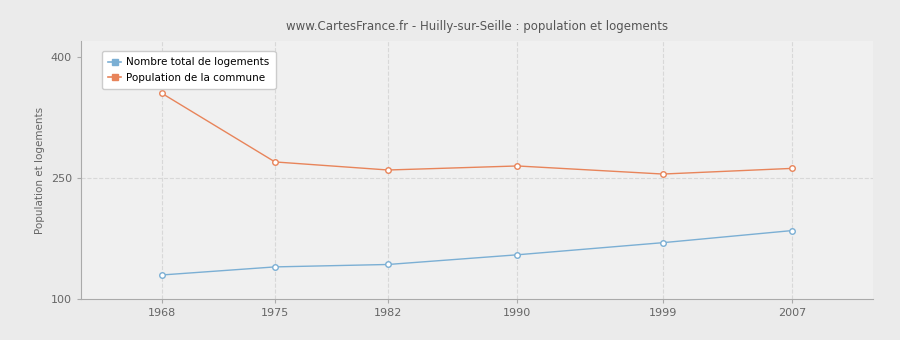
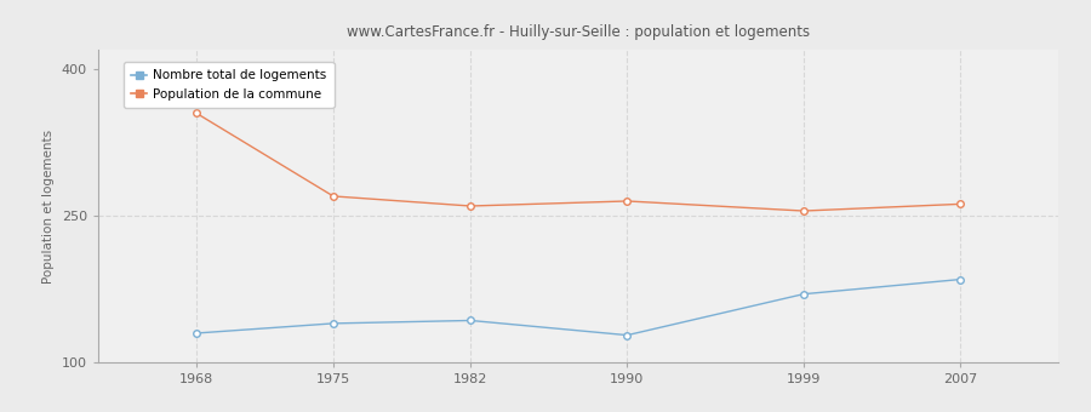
Nombre total de logements/1990: 155 -> 128
